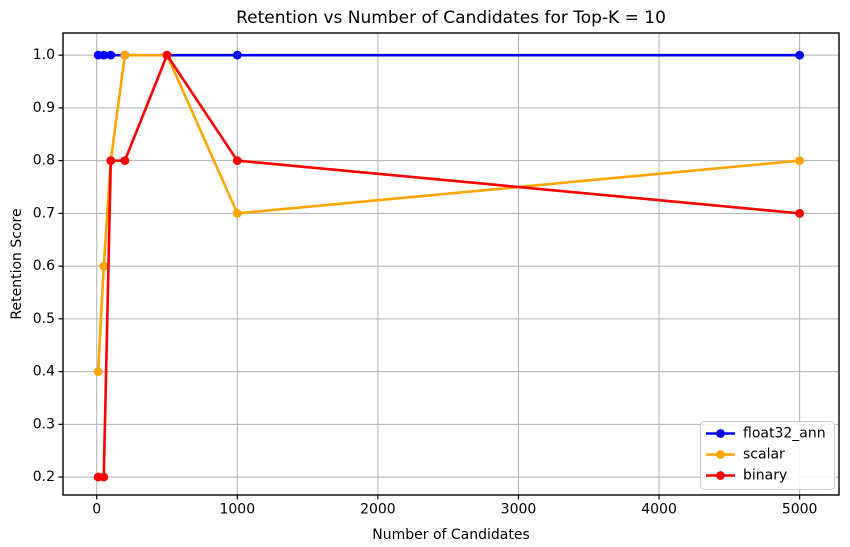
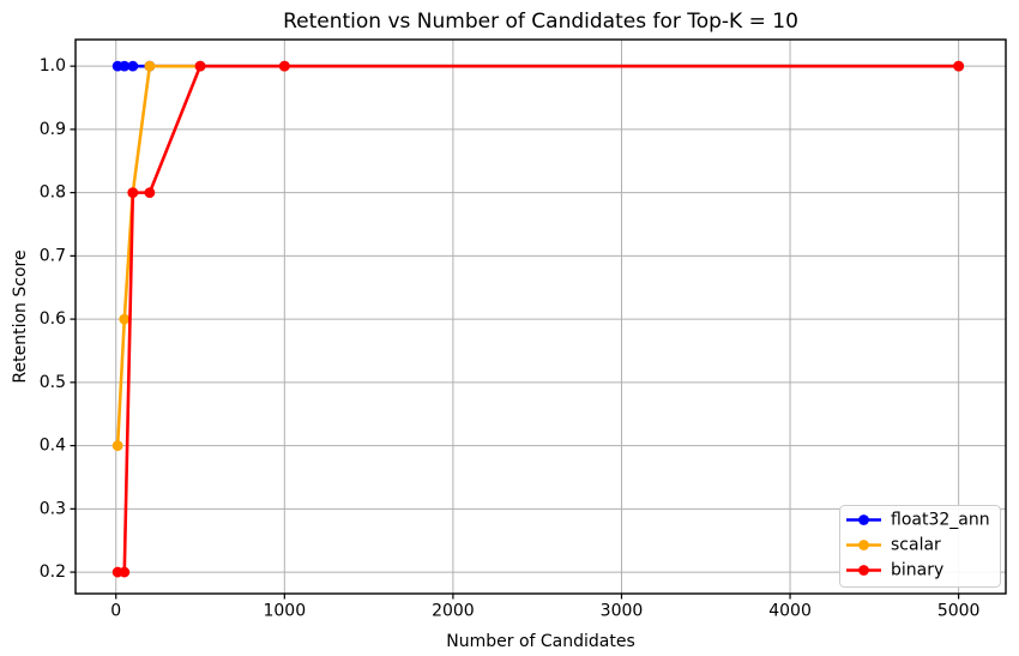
scalar/1000: 0.7 -> 1.0
binary/1000: 0.8 -> 1.0
scalar/5000: 0.8 -> 1.0
binary/5000: 0.7 -> 1.0
